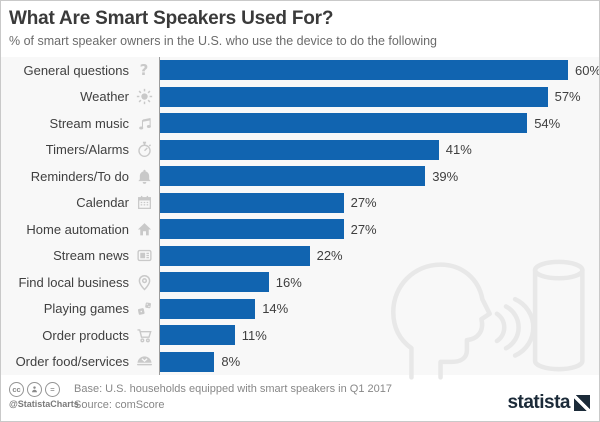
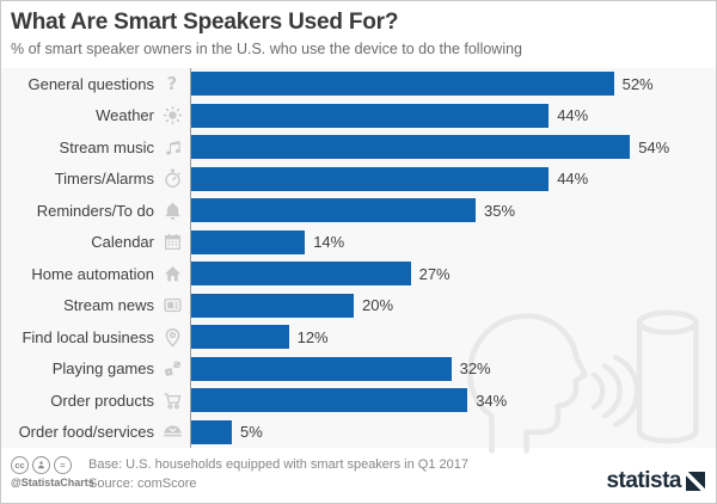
General questions: 60% -> 52%
Weather: 57% -> 44%
Timers/Alarms: 41% -> 44%
Reminders/To do: 39% -> 35%
Calendar: 27% -> 14%
Stream news: 22% -> 20%
Find local business: 16% -> 12%
Playing games: 14% -> 32%
Order products: 11% -> 34%
Order food/services: 8% -> 5%
